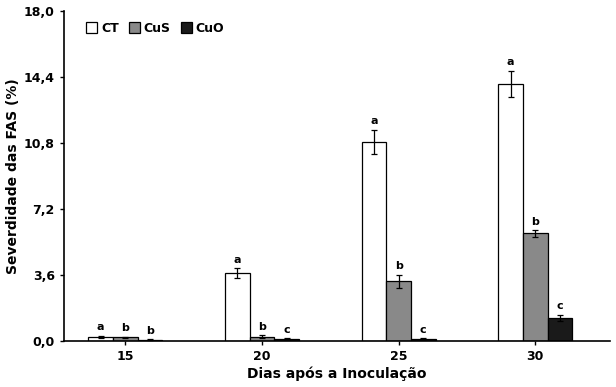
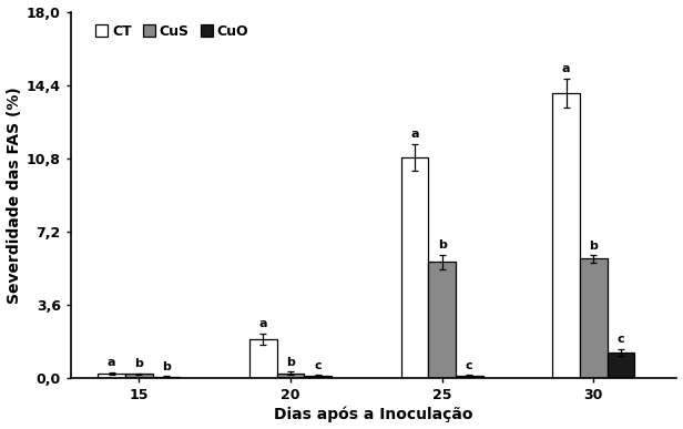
CT/20: 3,7 -> 1,9
CuS/25: 3,2 -> 5,7
